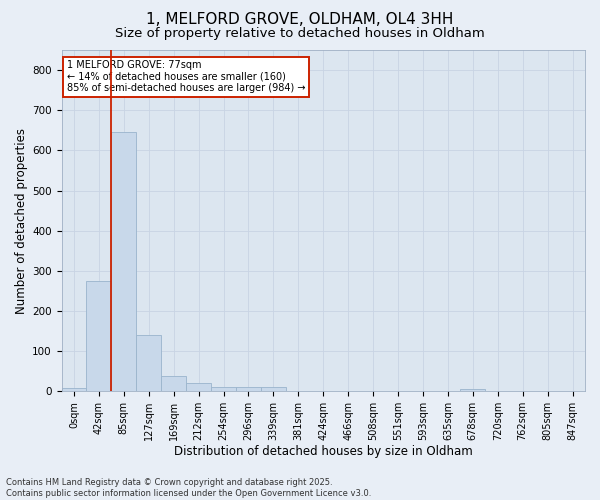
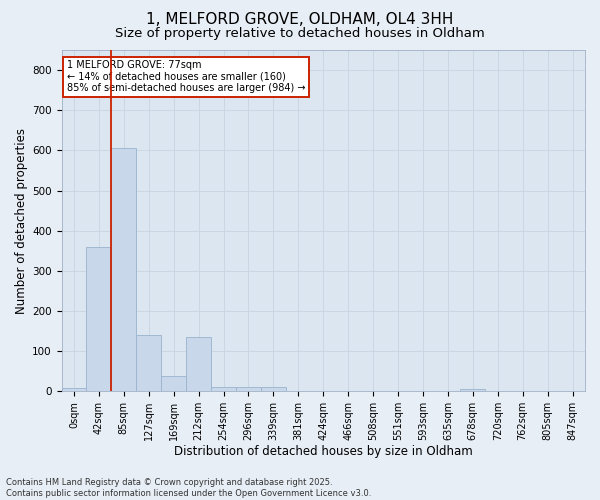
42sqm: 275 -> 360
85sqm: 645 -> 605
212sqm: 20 -> 135
